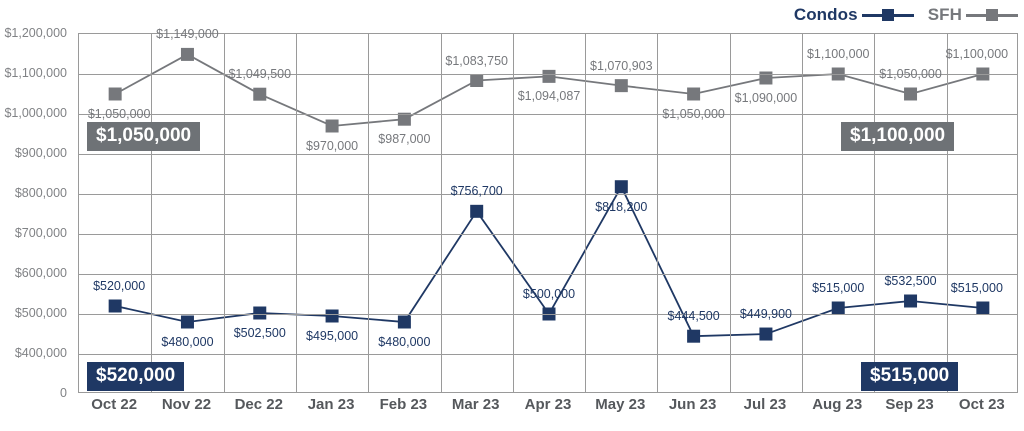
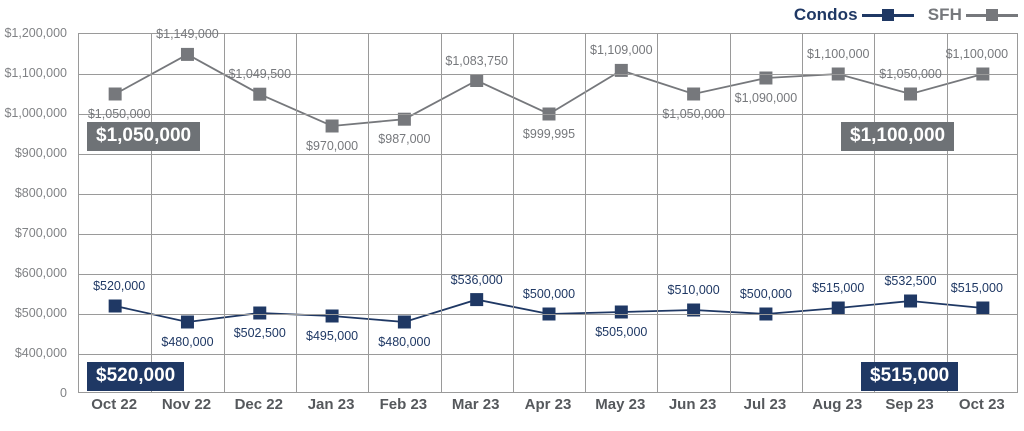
Condos/Mar 23: $756,700 -> $536,000
SFH/Apr 23: $1,094,087 -> $999,995
SFH/May 23: $1,070,903 -> $1,109,000
Condos/May 23: $818,200 -> $505,000
Condos/Jun 23: $444,500 -> $510,000
Condos/Jul 23: $449,900 -> $500,000
